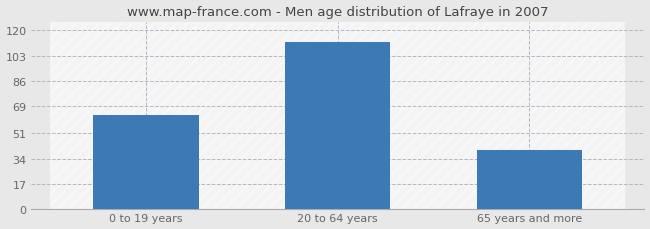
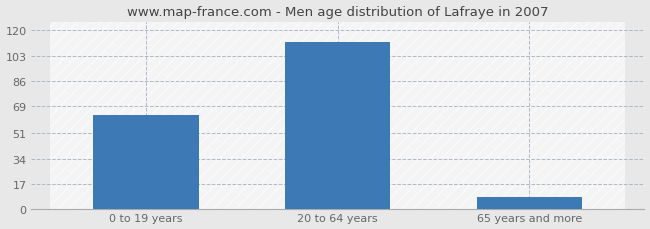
65 years and more: 40 -> 8
